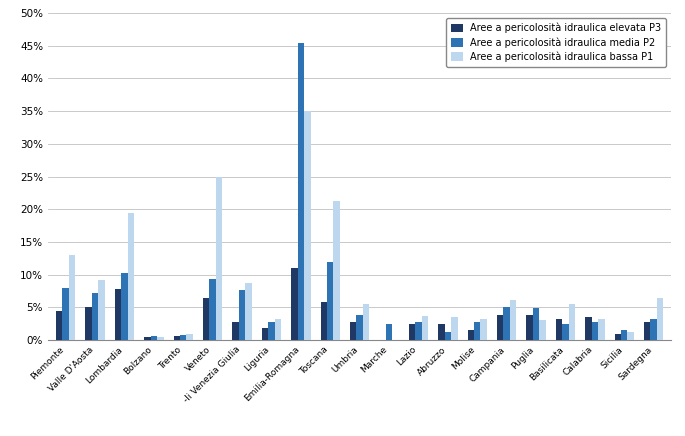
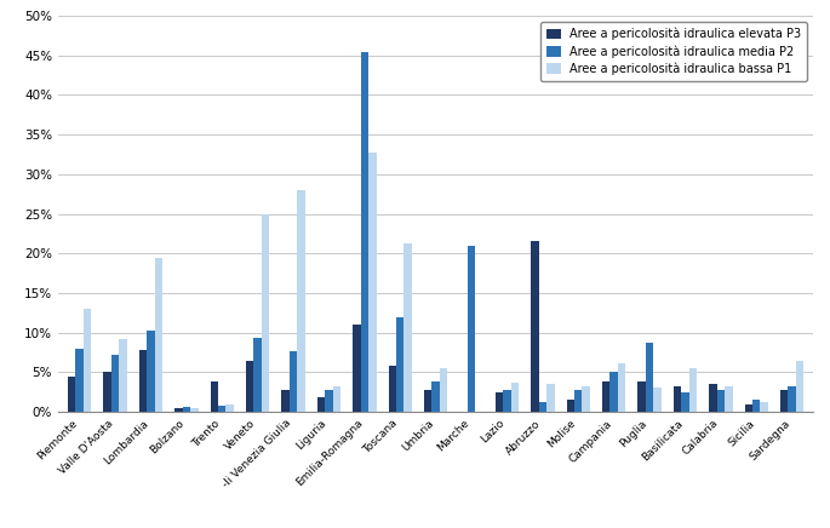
Aree a pericolosità idraulica elevata P3/Trento: 0.7% -> 3.8%
Aree a pericolosità idraulica bassa P1/-li Venezia Giulia: 8.8% -> 28.0%
Aree a pericolosità idraulica bassa P1/Emilia-Romagna: 35.0% -> 32.8%
Aree a pericolosità idraulica media P2/Marche: 2.5% -> 21.0%
Aree a pericolosità idraulica elevata P3/Abruzzo: 2.5% -> 21.6%
Aree a pericolosità idraulica media P2/Puglia: 4.9% -> 8.8%
